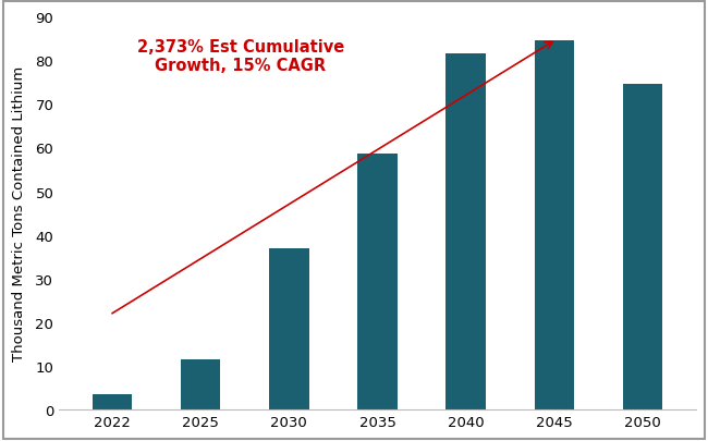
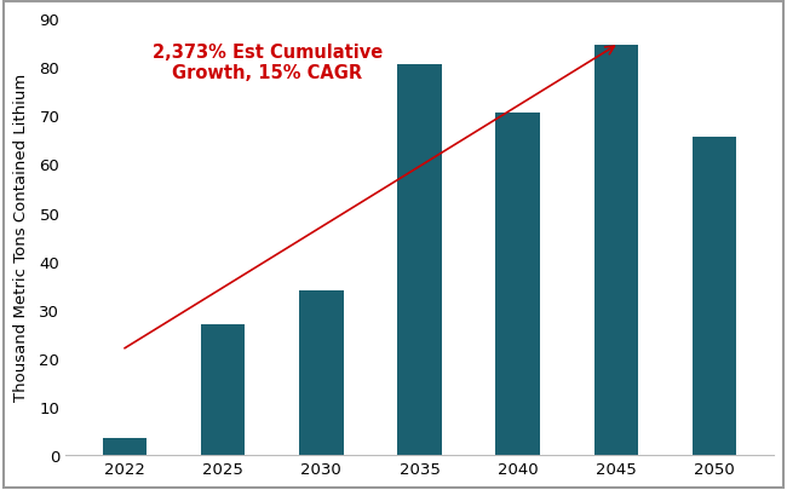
2025: 11.5 -> 27.0
2030: 37.0 -> 34.0
2035: 58.5 -> 80.5
2040: 81.5 -> 70.5
2050: 74.5 -> 65.5
